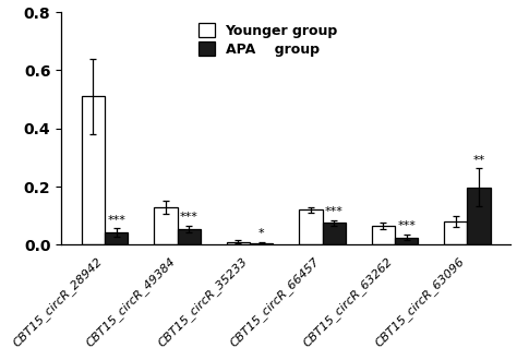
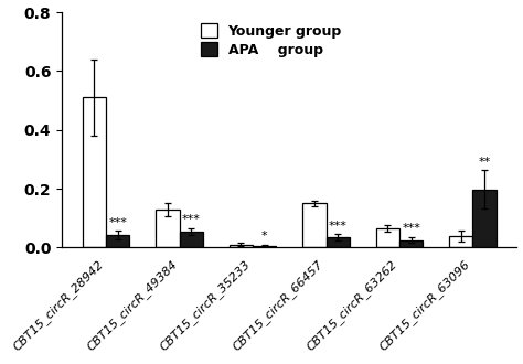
Younger group/CBT15_circR_66457: 0.120 -> 0.150
APA group/CBT15_circR_66457: 0.075 -> 0.035
Younger group/CBT15_circR_63096: 0.080 -> 0.040
